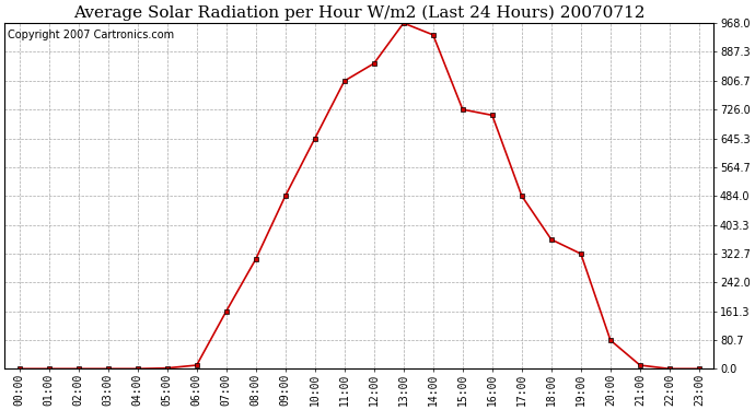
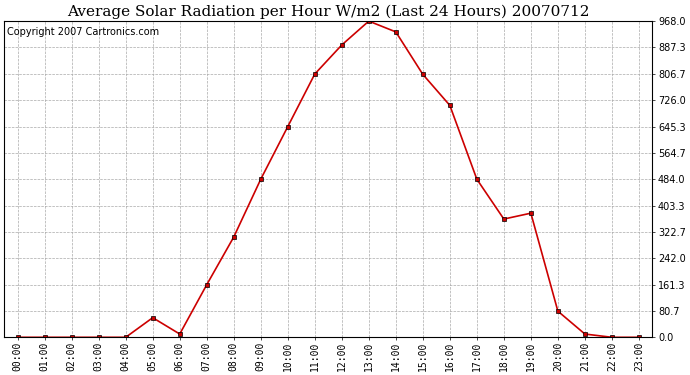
05:00: 2 -> 60
12:00: 855 -> 895
15:00: 726 -> 805
19:00: 322 -> 380
